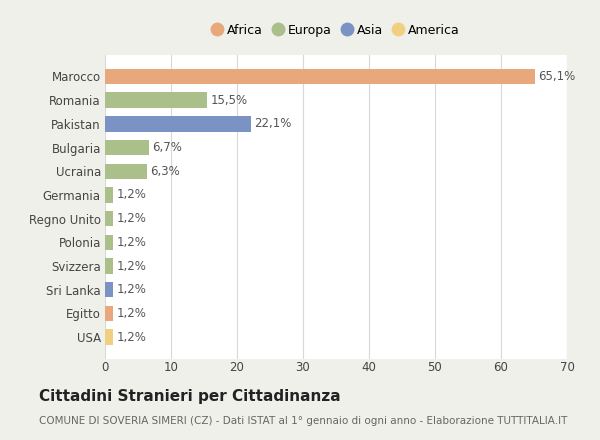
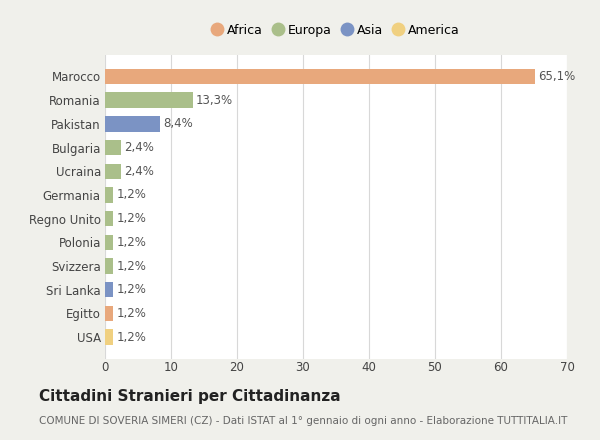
Romania: 15,5% -> 13,3%
Pakistan: 22,1% -> 8,4%
Bulgaria: 6,7% -> 2,4%
Ucraina: 6,3% -> 2,4%
